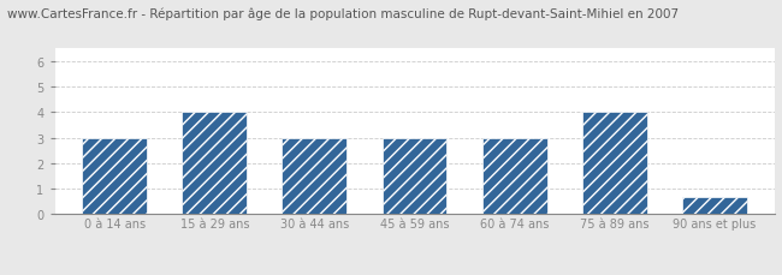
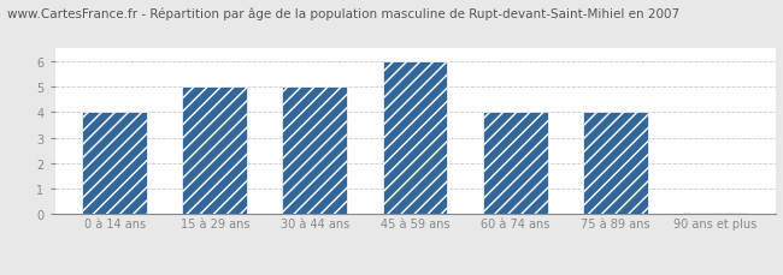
0 à 14 ans: 3.00 -> 4.00
15 à 29 ans: 4.00 -> 5.00
30 à 44 ans: 3.00 -> 5.00
45 à 59 ans: 3.00 -> 6.00
60 à 74 ans: 3.00 -> 4.00
90 ans et plus: 0.70 -> 0.07
